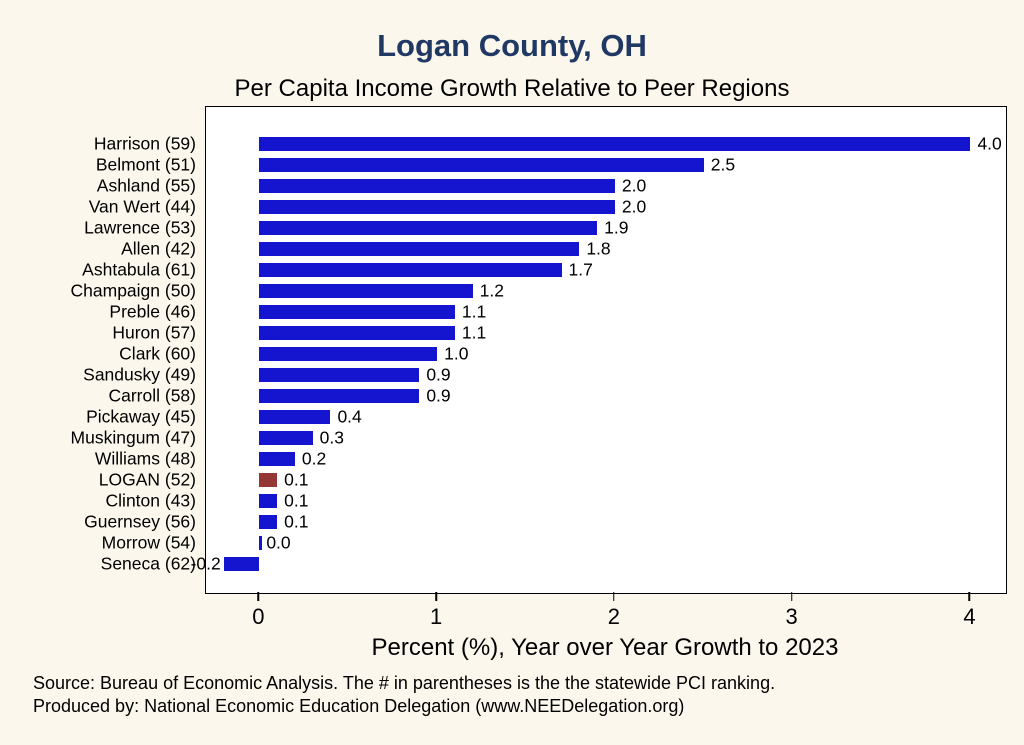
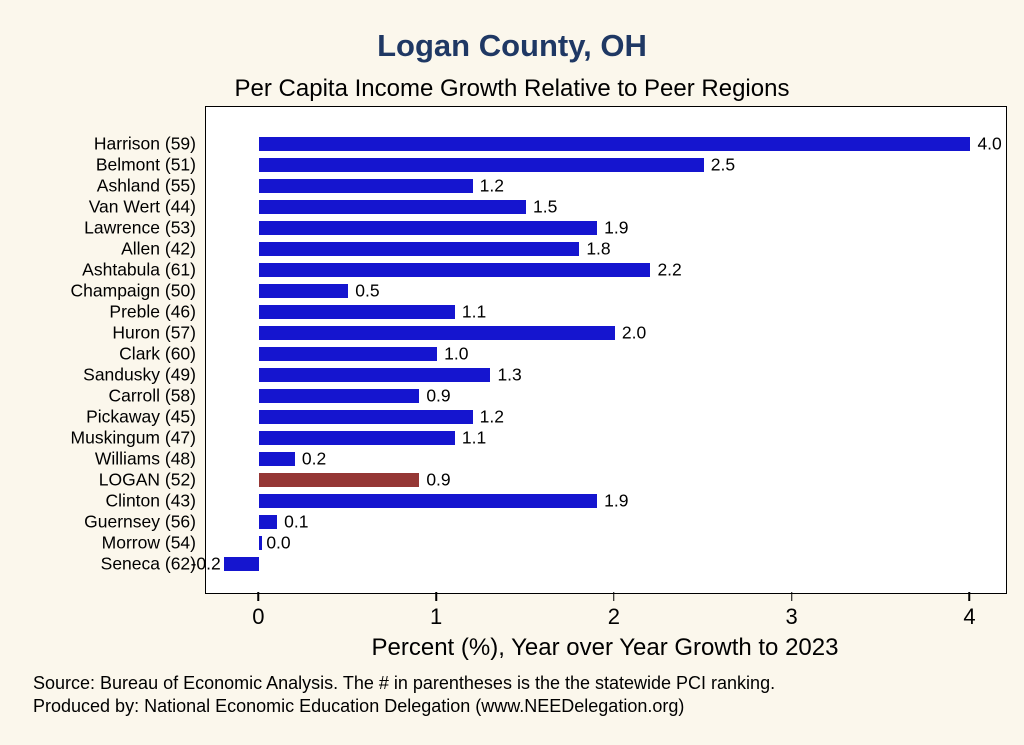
Ashland (55): 2.0 -> 1.2
Van Wert (44): 2.0 -> 1.5
Ashtabula (61): 1.7 -> 2.2
Champaign (50): 1.2 -> 0.5
Huron (57): 1.1 -> 2.0
Sandusky (49): 0.9 -> 1.3
Pickaway (45): 0.4 -> 1.2
Muskingum (47): 0.3 -> 1.1
LOGAN (52): 0.1 -> 0.9
Clinton (43): 0.1 -> 1.9
